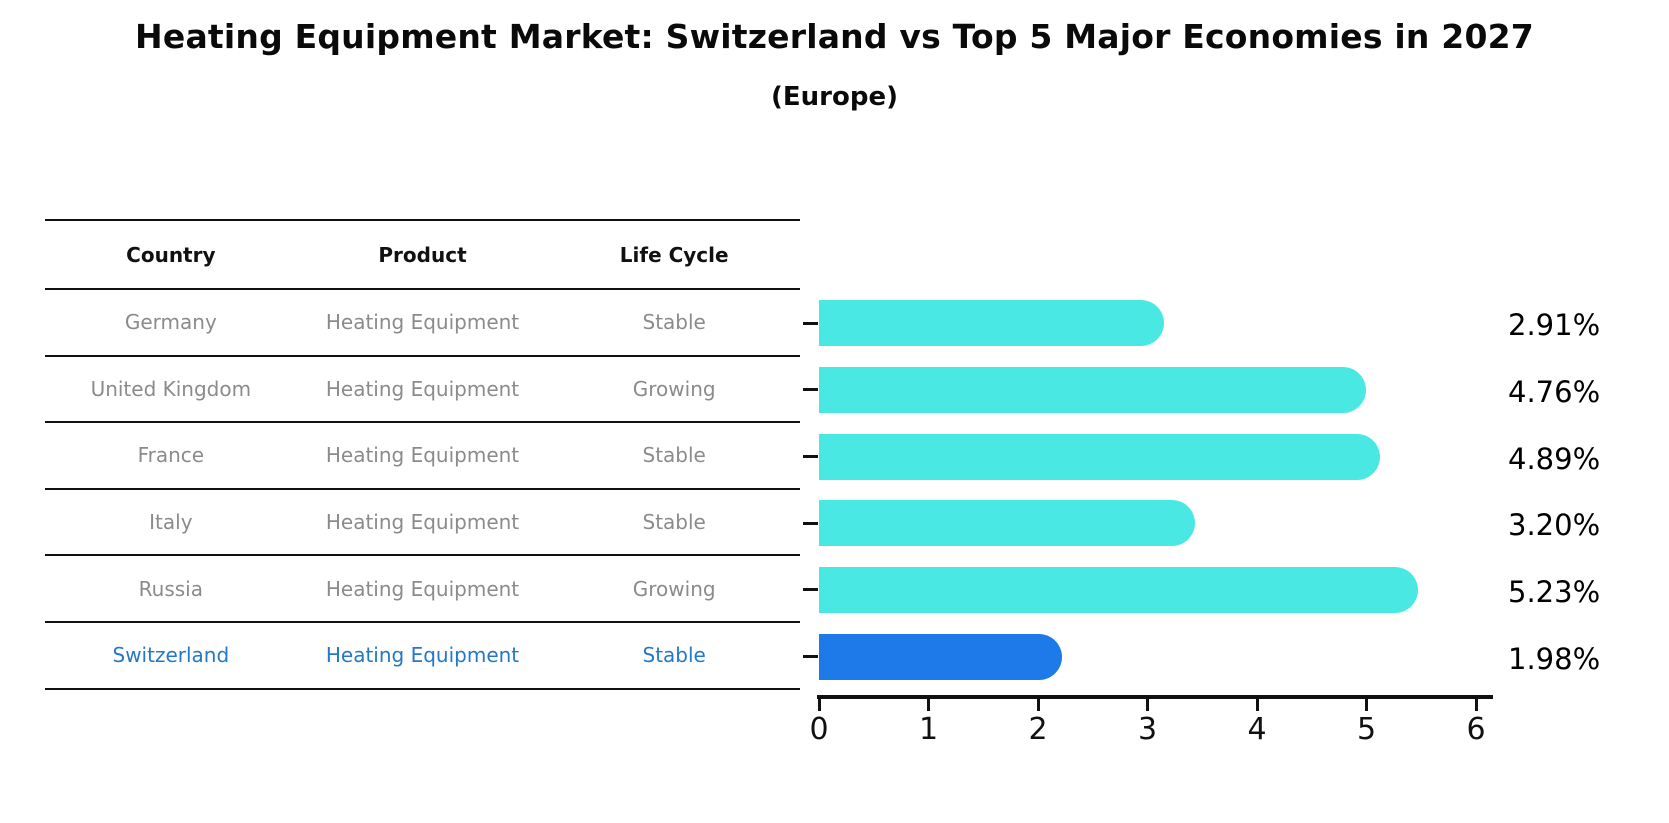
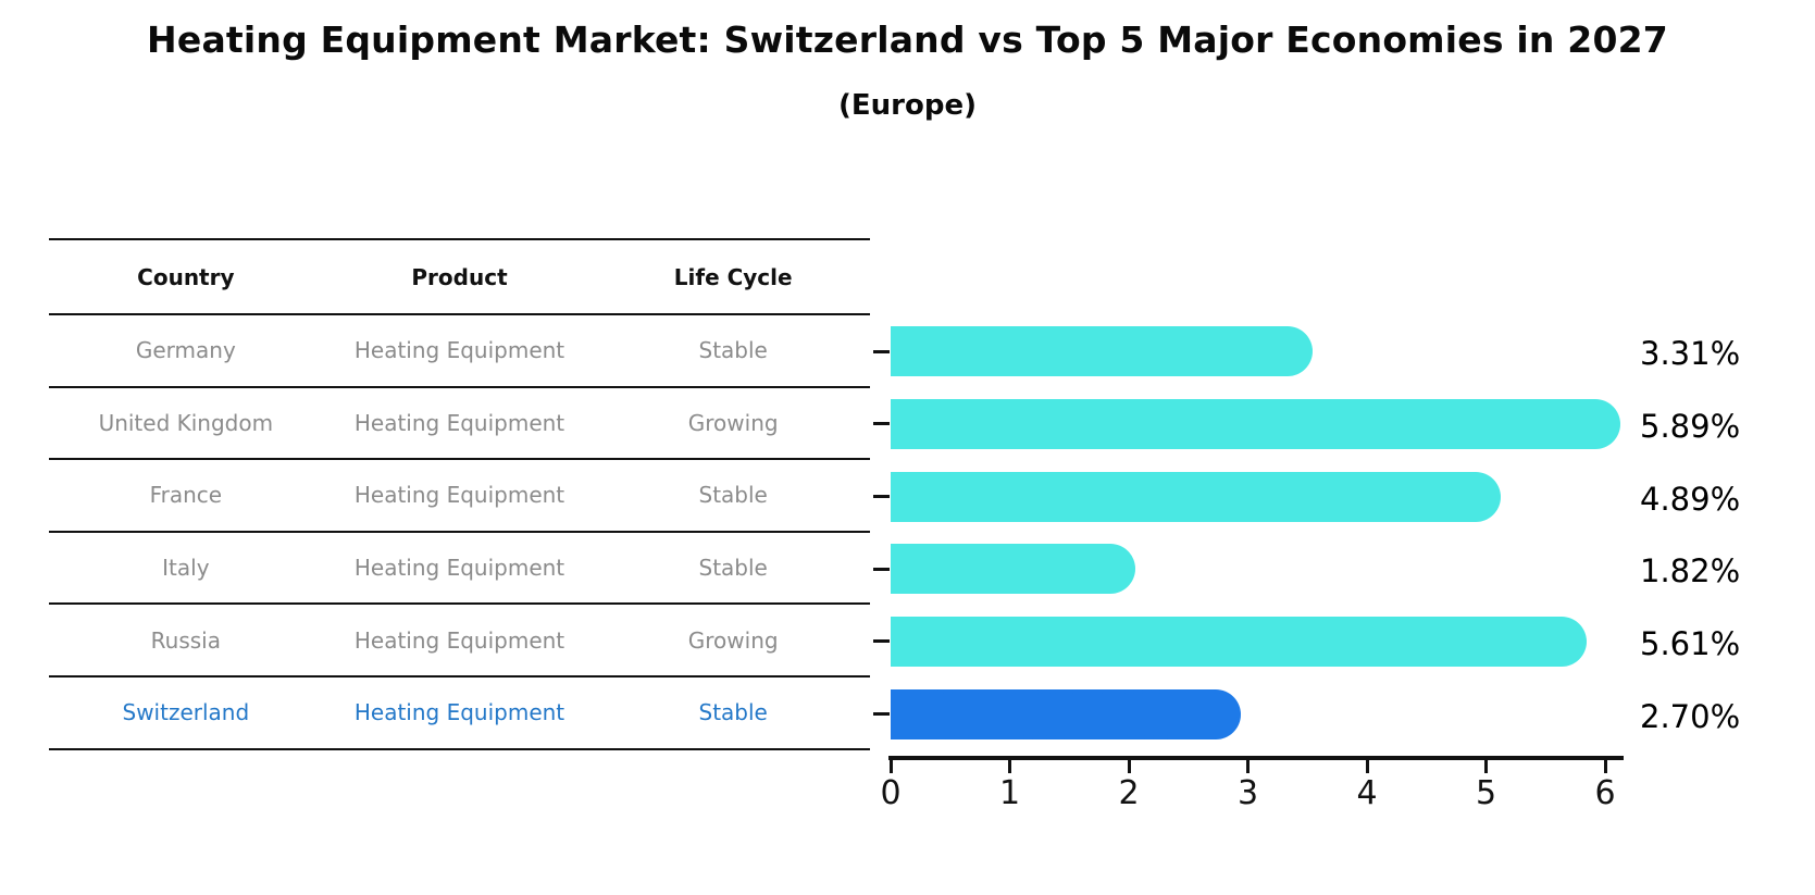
Germany: 2.91% -> 3.31%
United Kingdom: 4.76% -> 5.89%
Italy: 3.20% -> 1.82%
Russia: 5.23% -> 5.61%
Switzerland: 1.98% -> 2.70%
